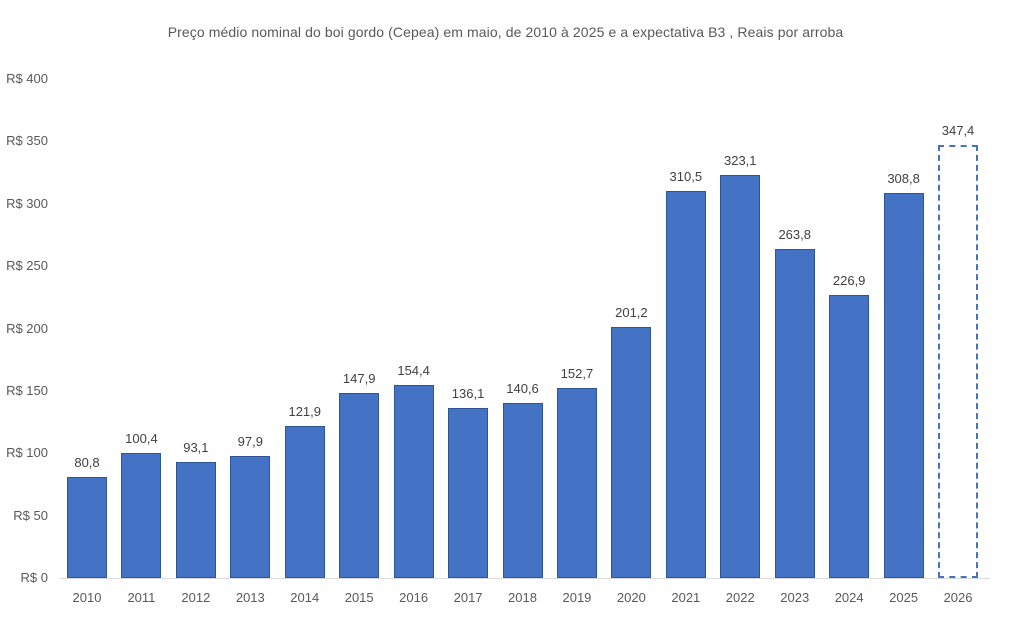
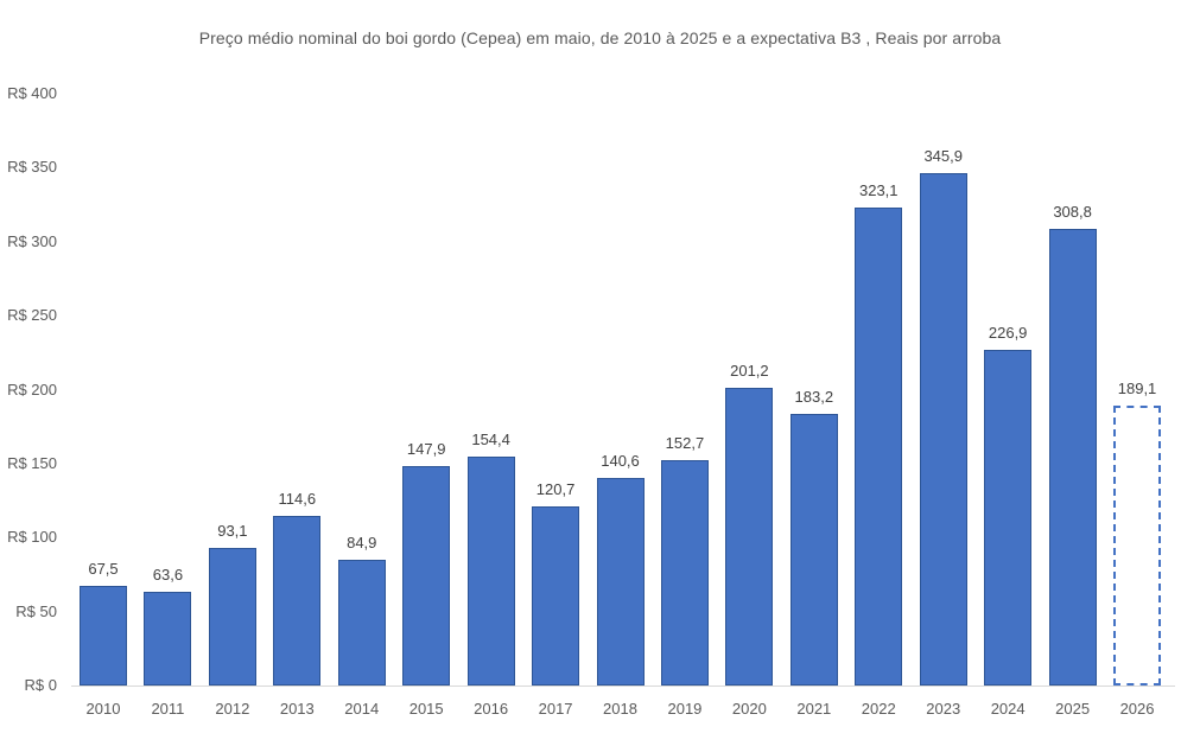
2010: 80,8 -> 67,5
2011: 100,4 -> 63,6
2013: 97,9 -> 114,6
2014: 121,9 -> 84,9
2017: 136,1 -> 120,7
2021: 310,5 -> 183,2
2023: 263,8 -> 345,9
2026: 347,4 -> 189,1
